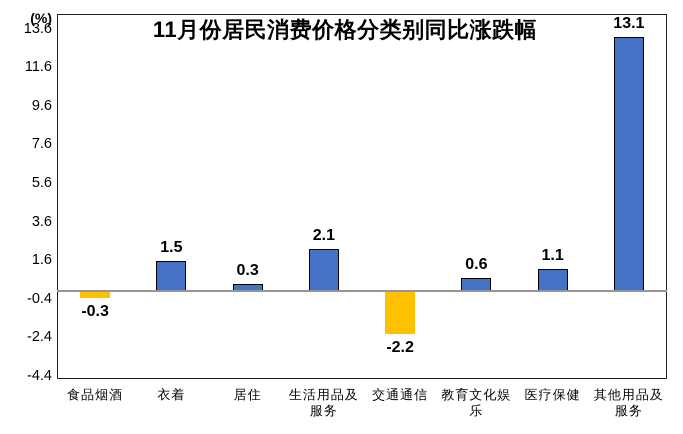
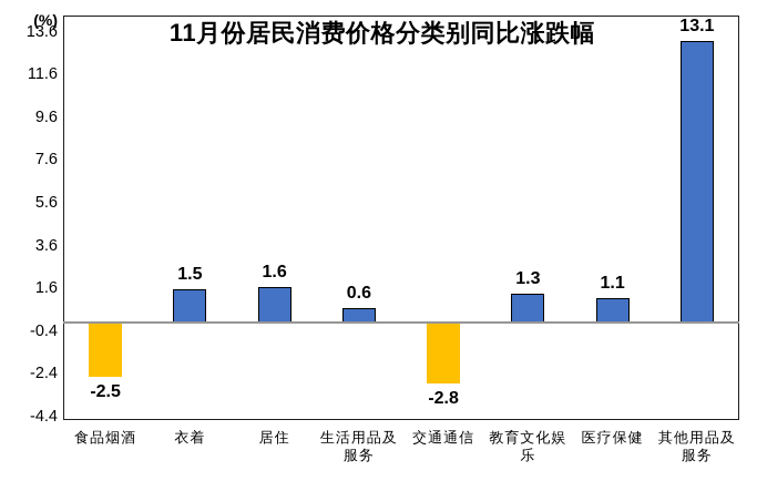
食品烟酒: -0.3 -> -2.5
居住: 0.3 -> 1.6
生活用品及服务: 2.1 -> 0.6
交通通信: -2.2 -> -2.8
教育文化娱乐: 0.6 -> 1.3
